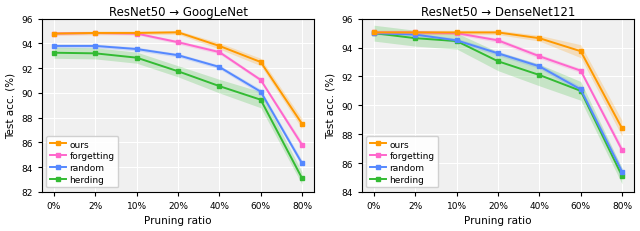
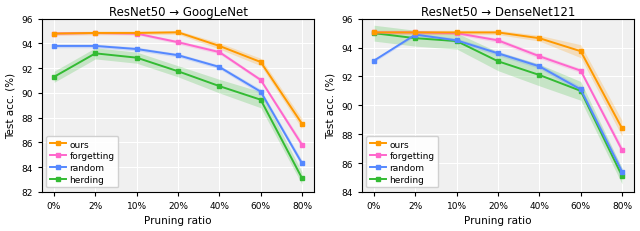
ResNet50 → GoogLeNet/herding/0%: 93.2 -> 91.3
ResNet50 → DenseNet121/random/0%: 95.0 -> 93.1
